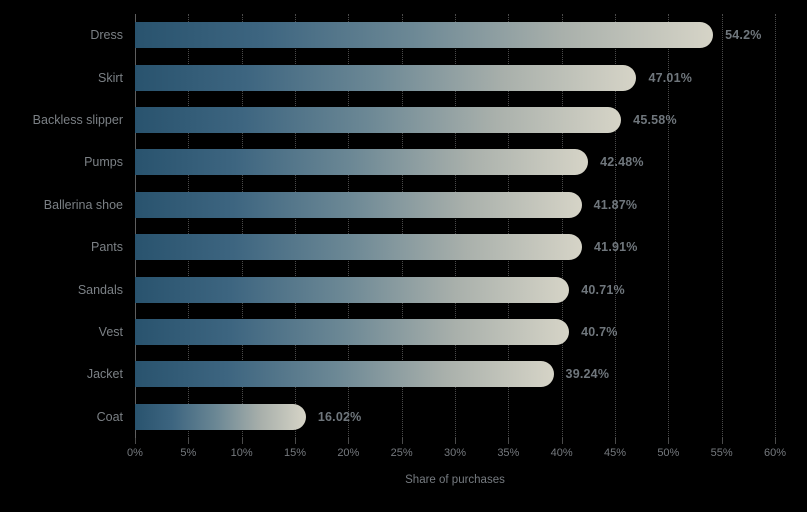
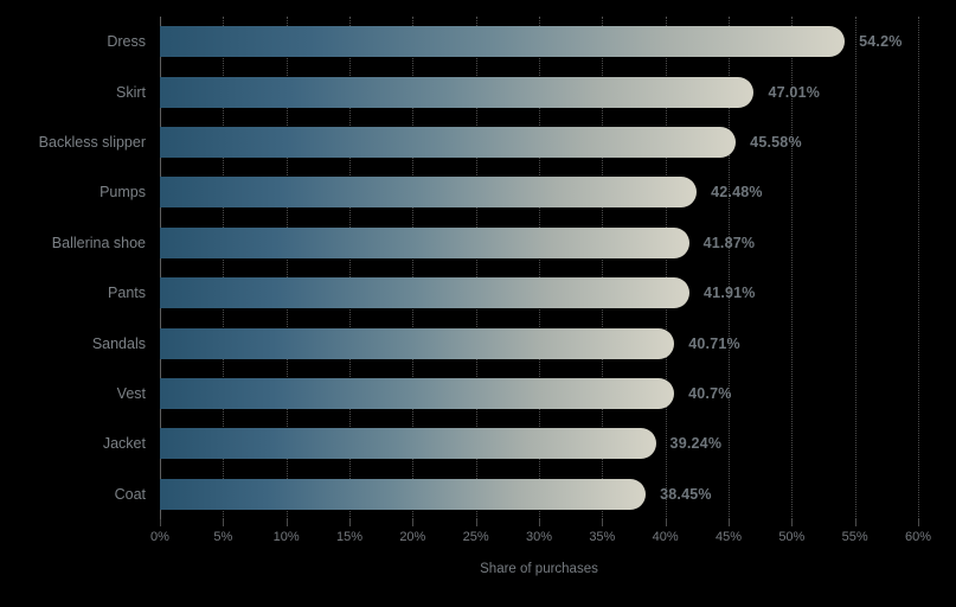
Coat: 16.02% -> 38.45%
